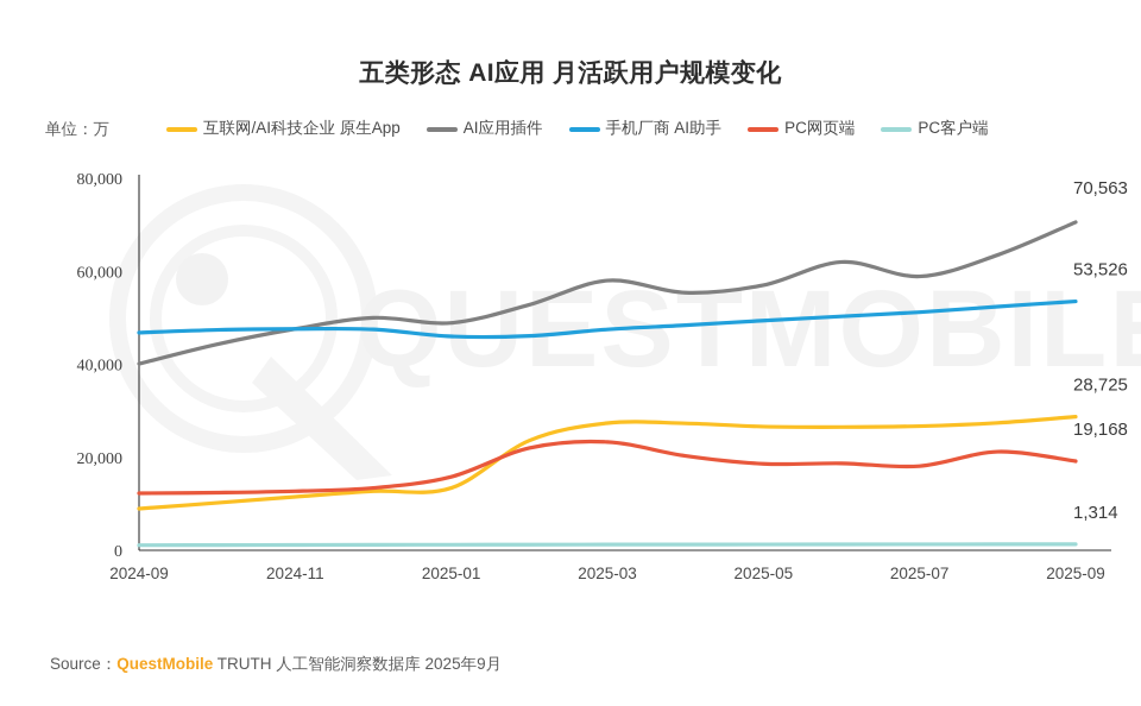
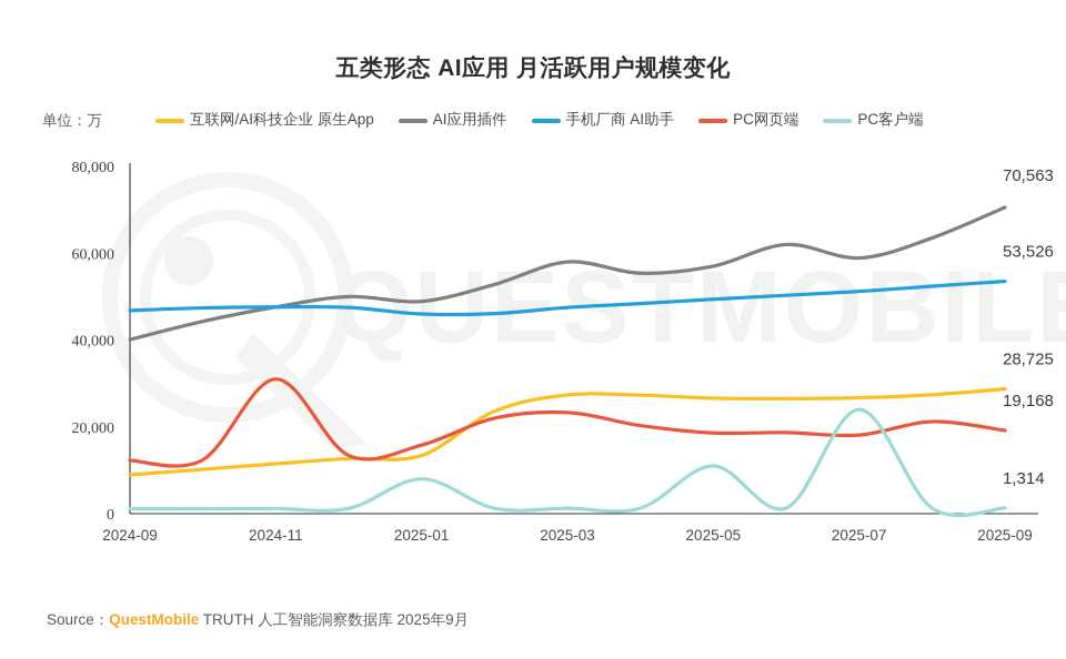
PC网页端/2024-11: 13000 -> 31000
PC客户端/2025-01: 1000 -> 8000
PC客户端/2025-05: 1000 -> 11000
PC客户端/2025-07: 1000 -> 24000
